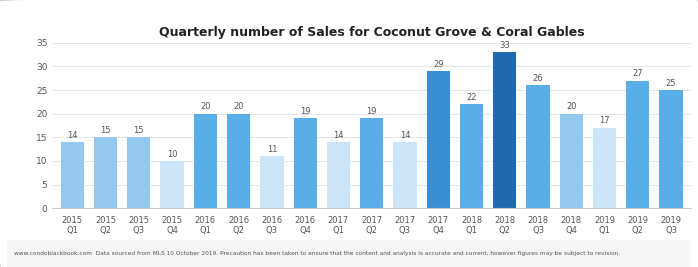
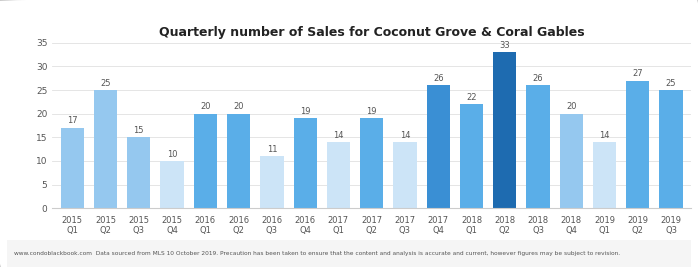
2015 Q1: 14 -> 17
2015 Q2: 15 -> 25
2017 Q4: 29 -> 26
2019 Q1: 17 -> 14
